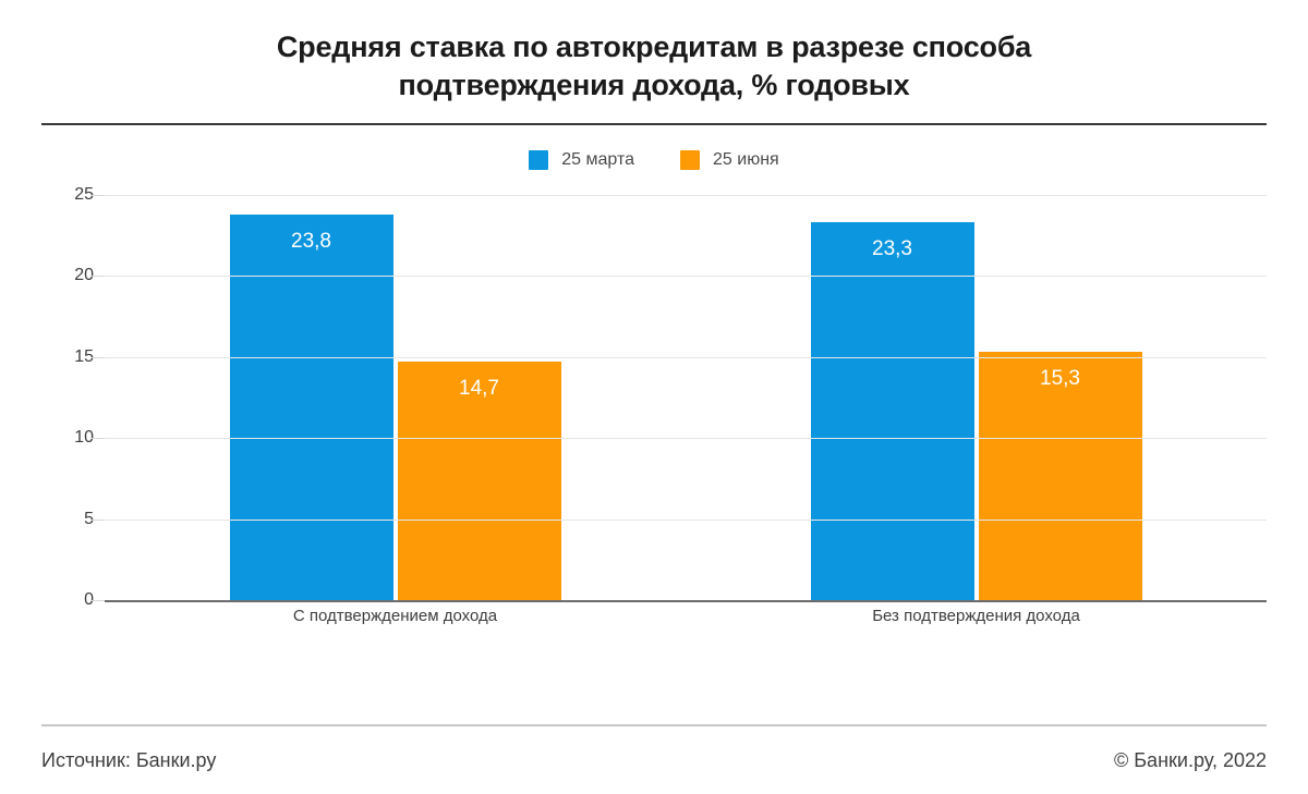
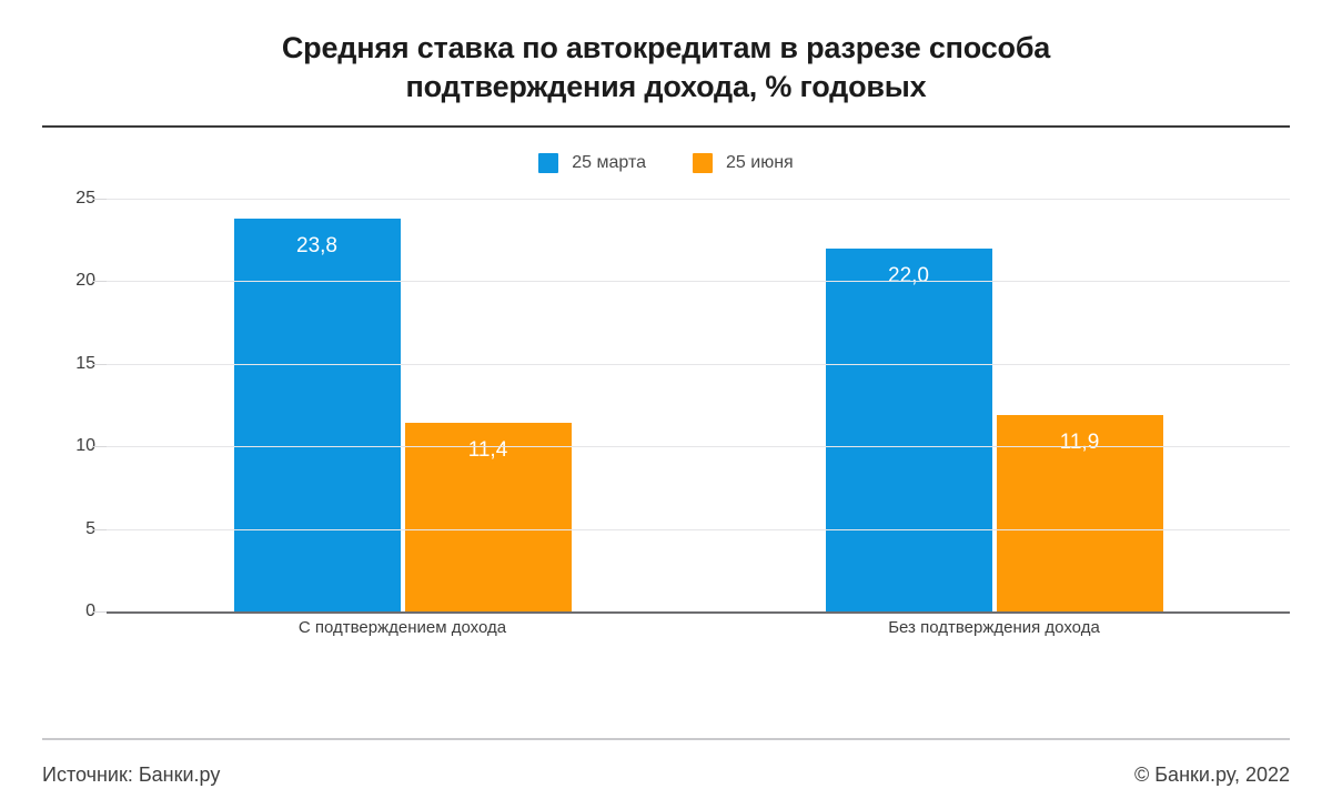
25 июня/С подтверждением дохода: 14,7 -> 11,4
25 марта/Без подтверждения дохода: 23,3 -> 22,0
25 июня/Без подтверждения дохода: 15,3 -> 11,9
